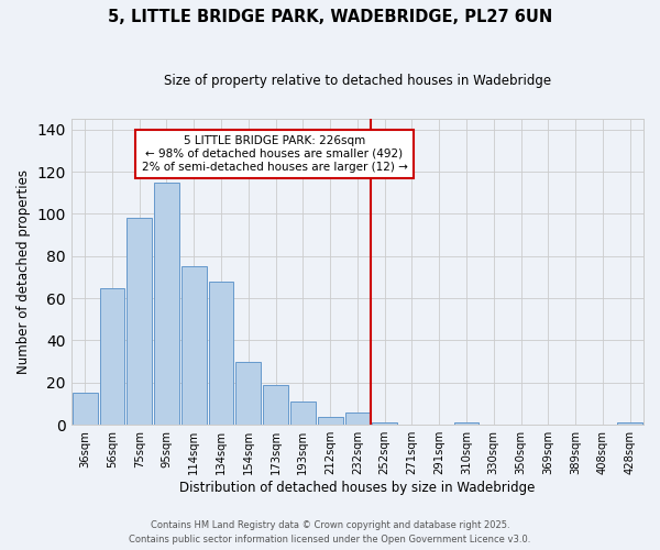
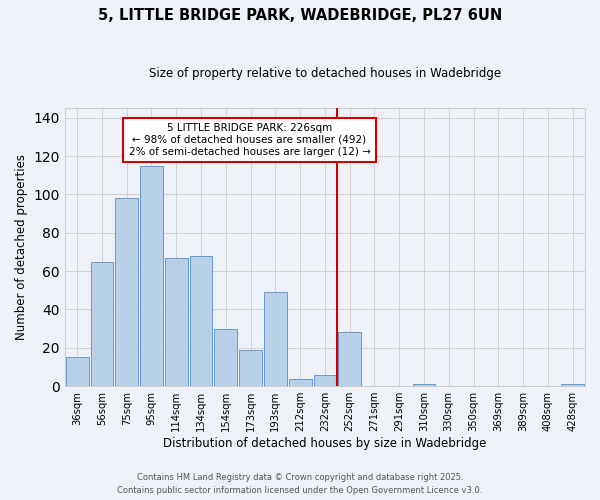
114sqm: 75 -> 67
193sqm: 11 -> 49
252sqm: 1 -> 28
